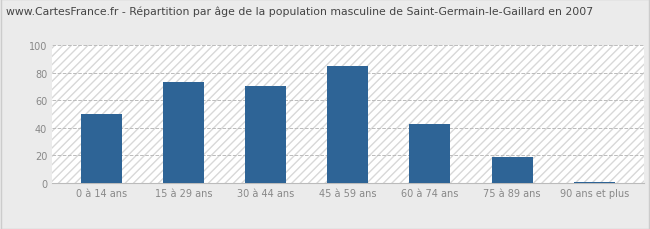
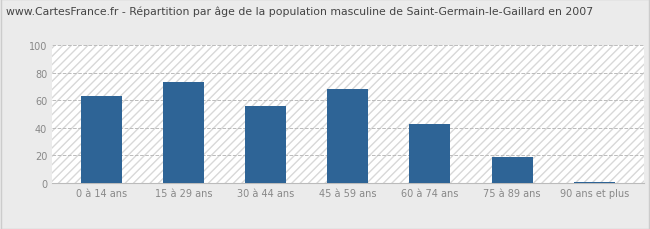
0 à 14 ans: 50 -> 63
30 à 44 ans: 70 -> 56
45 à 59 ans: 85 -> 68
